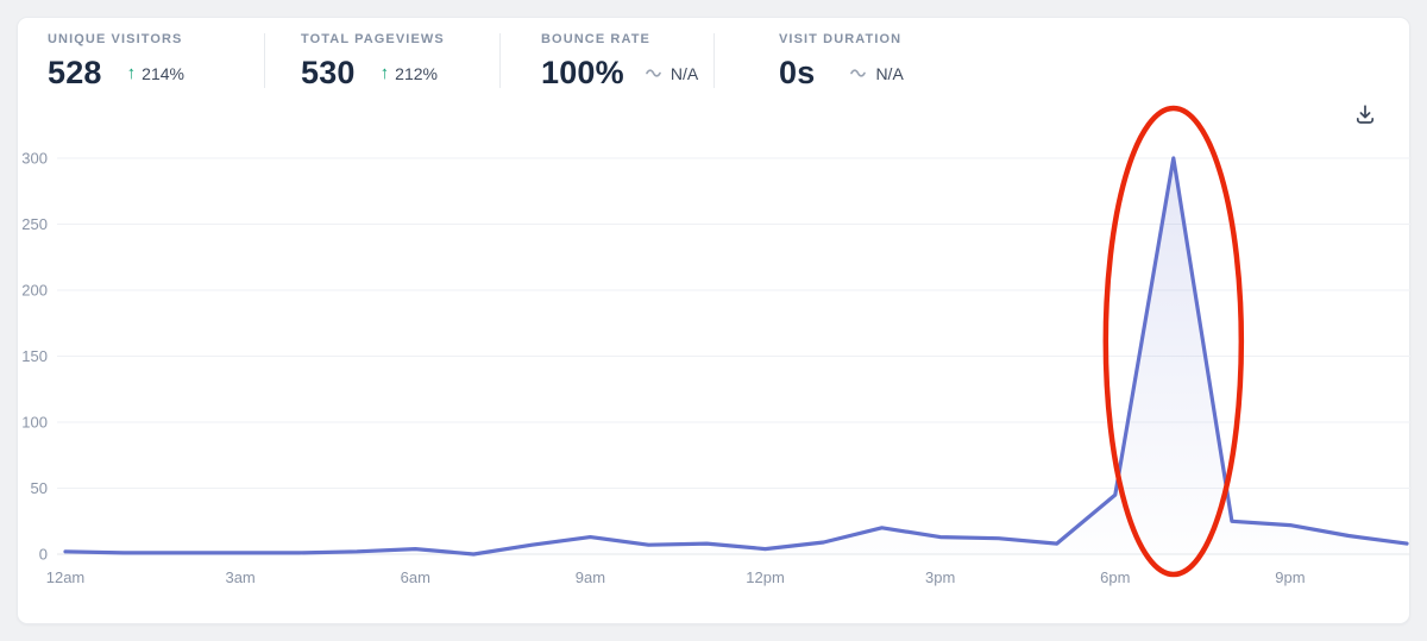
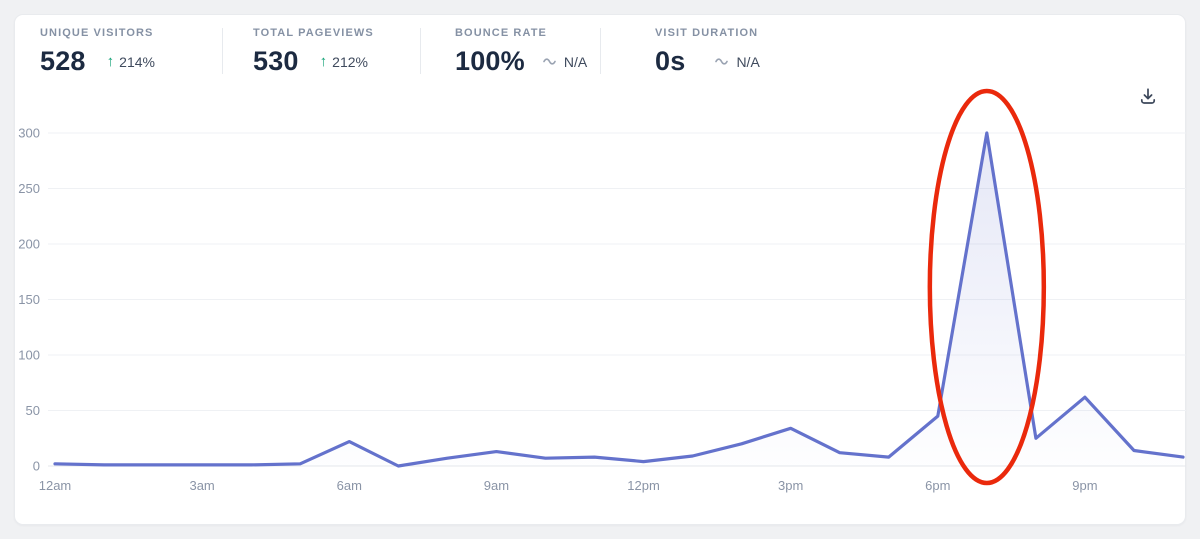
6am: 4 -> 22
3pm: 13 -> 34
9pm: 22 -> 62
